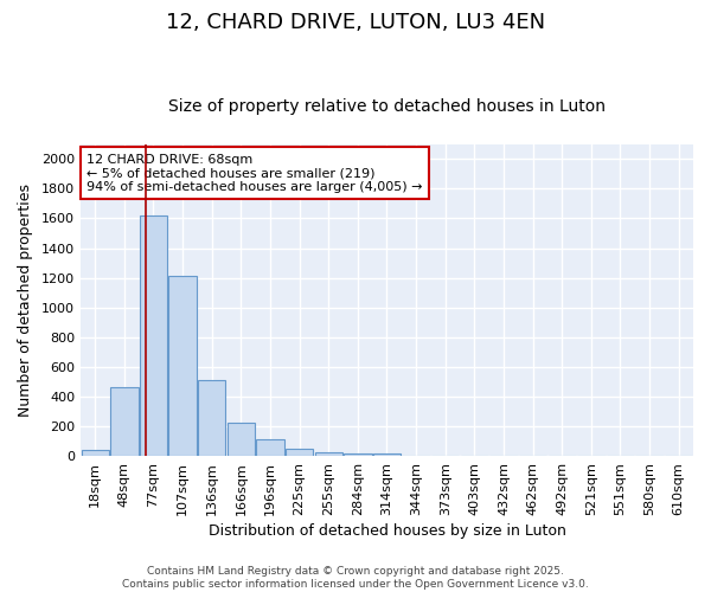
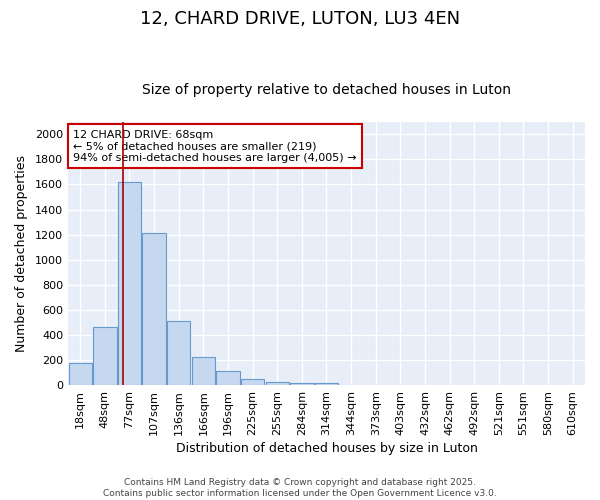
18sqm: 40 -> 180
